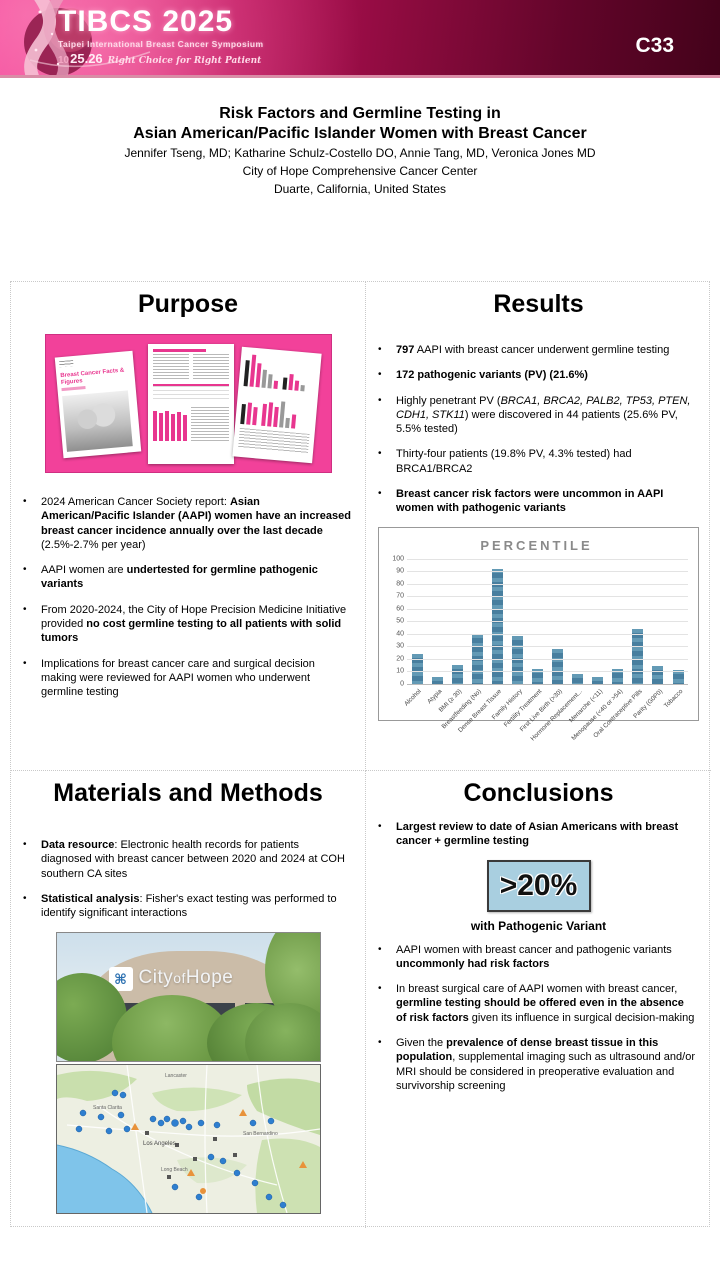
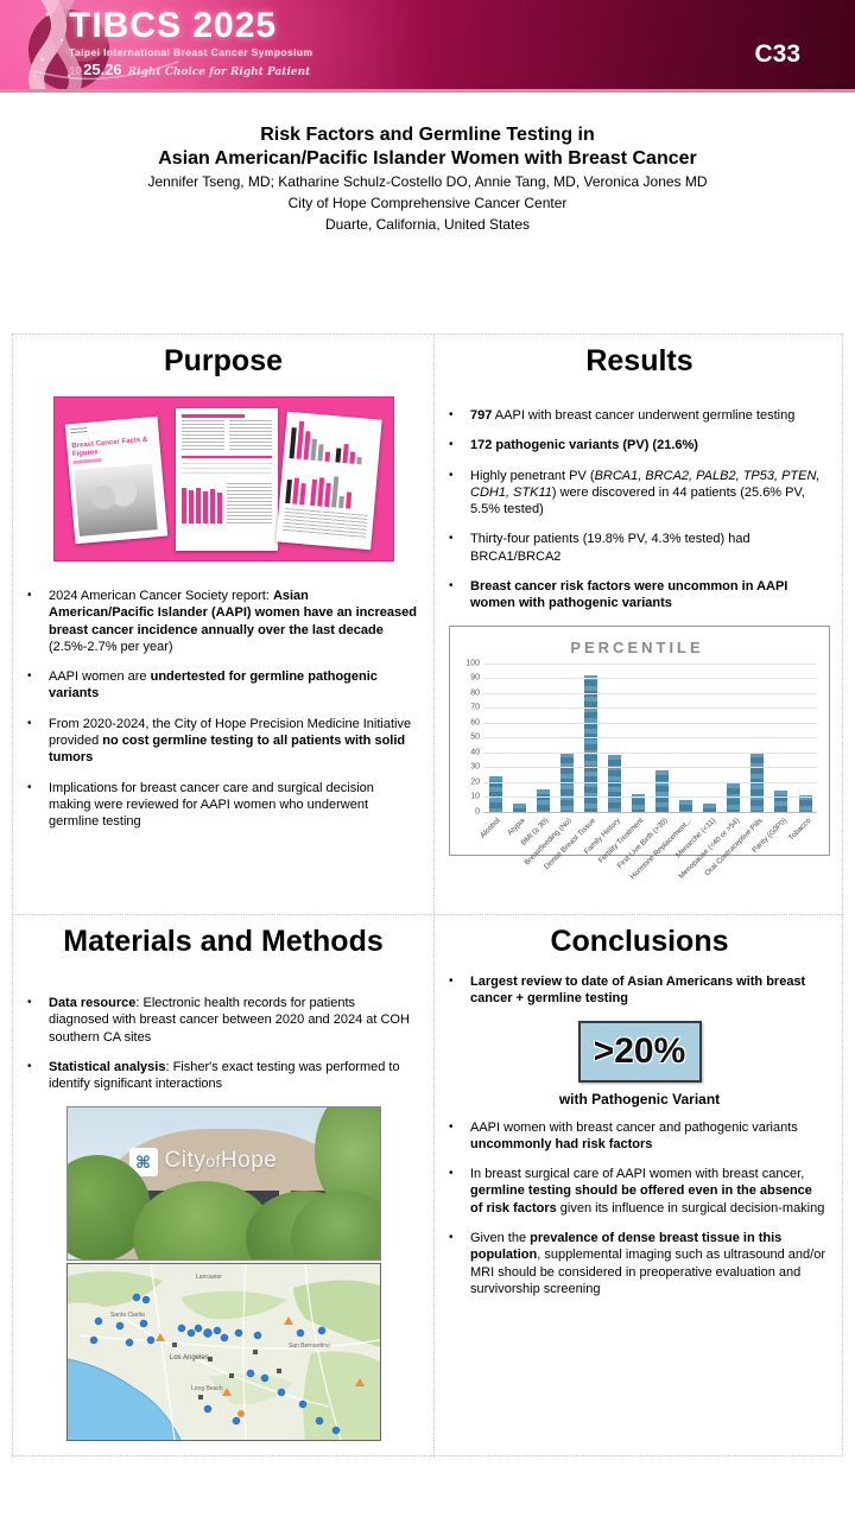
Menopause (<40 or >54): 12 -> 19
Oral Contraceptive Pills: 44 -> 40
